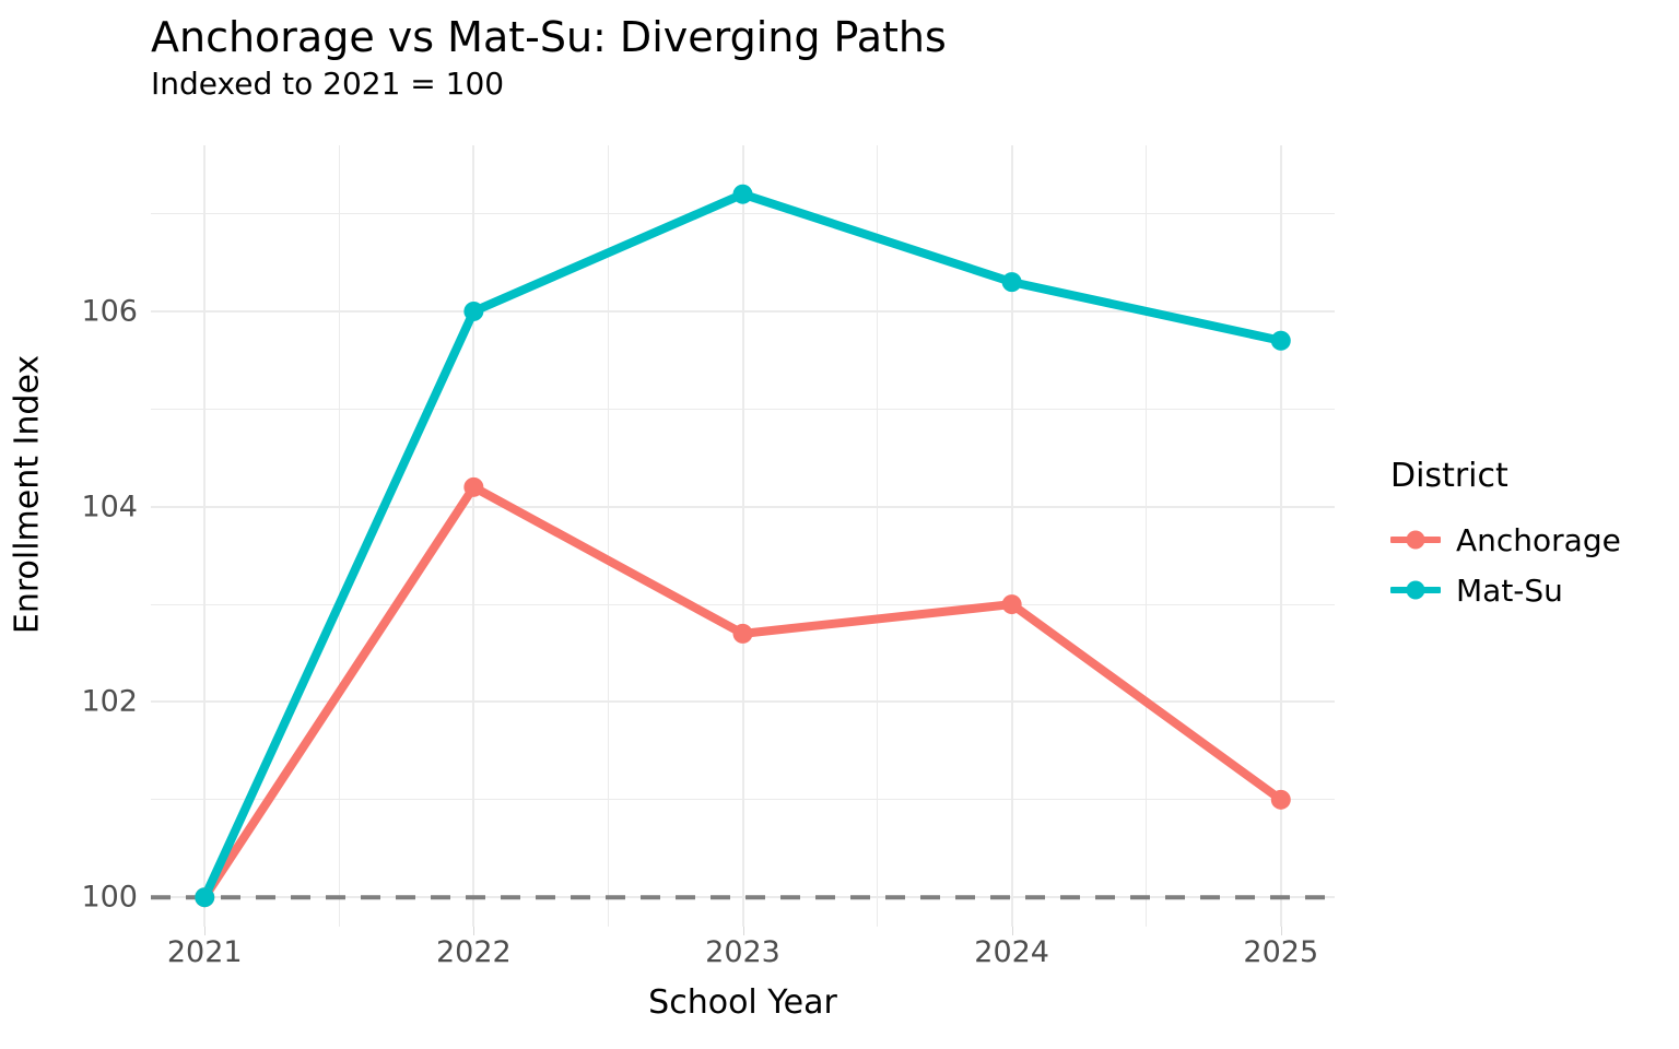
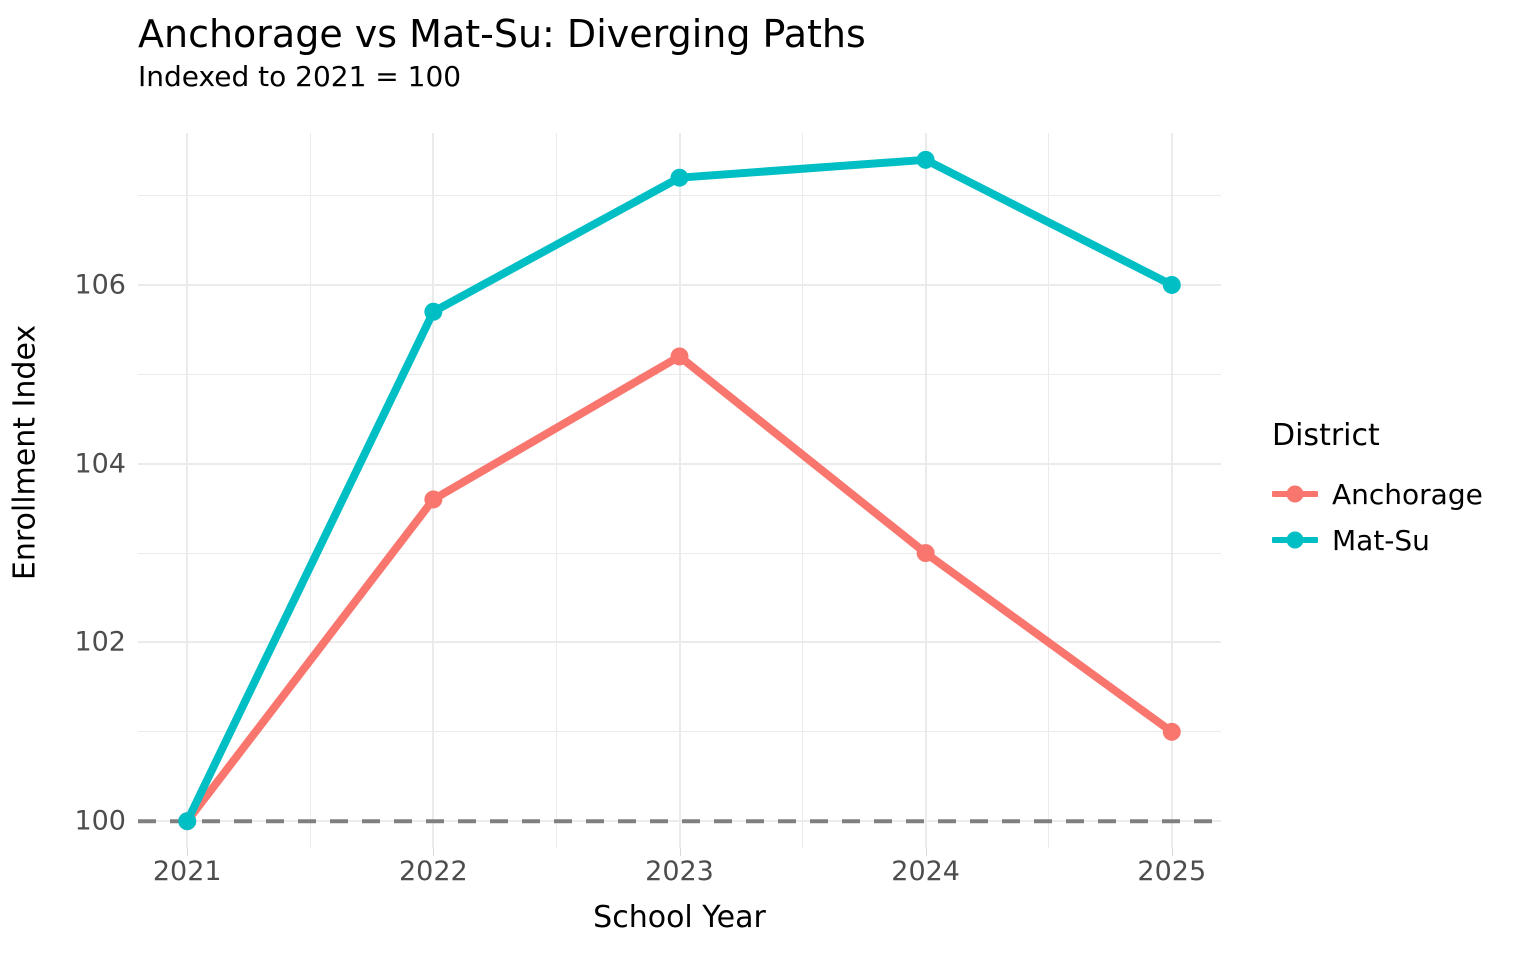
Anchorage/2022: 104.2 -> 103.6
Mat-Su/2022: 106.0 -> 105.7
Anchorage/2023: 102.7 -> 105.2
Mat-Su/2024: 106.3 -> 107.4
Mat-Su/2025: 105.7 -> 106.0
